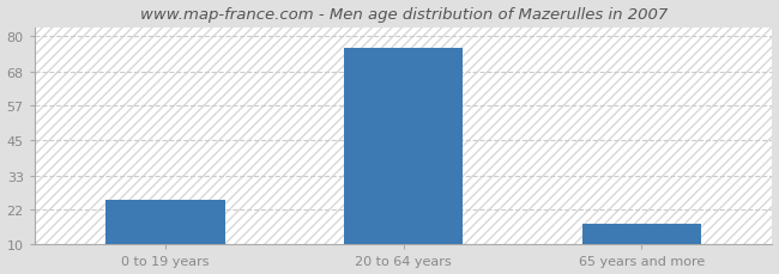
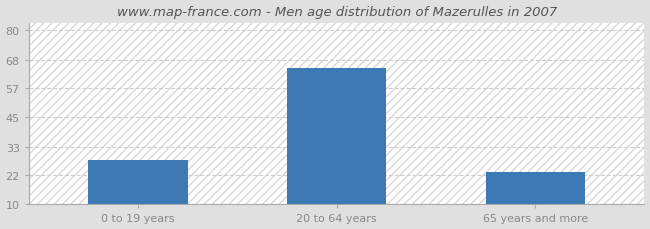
0 to 19 years: 25 -> 28
20 to 64 years: 76 -> 65
65 years and more: 17 -> 23
